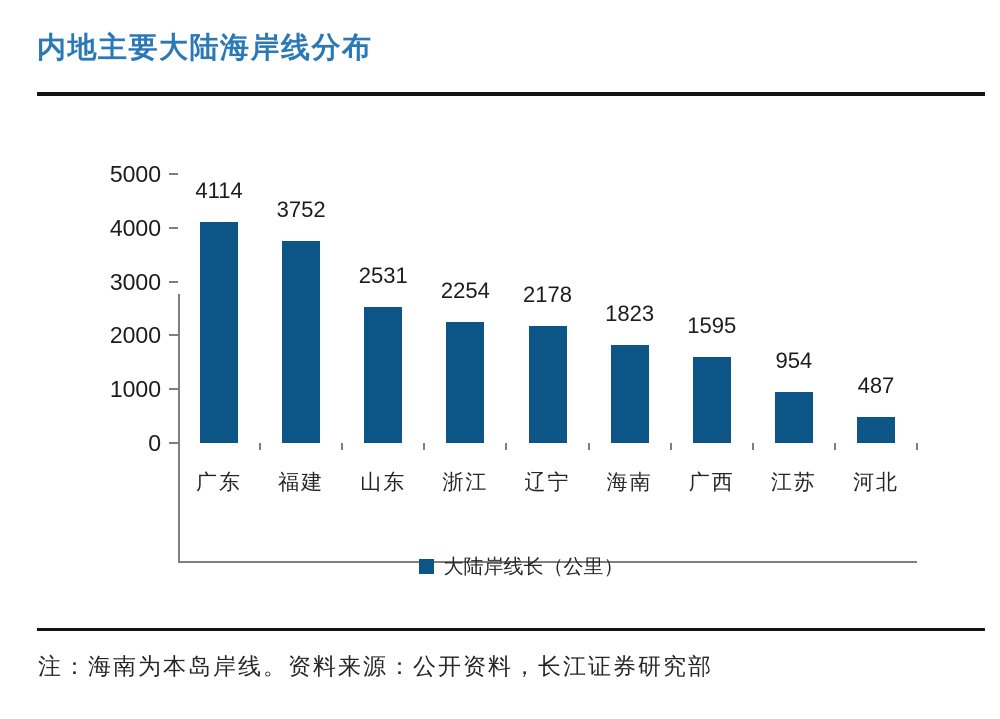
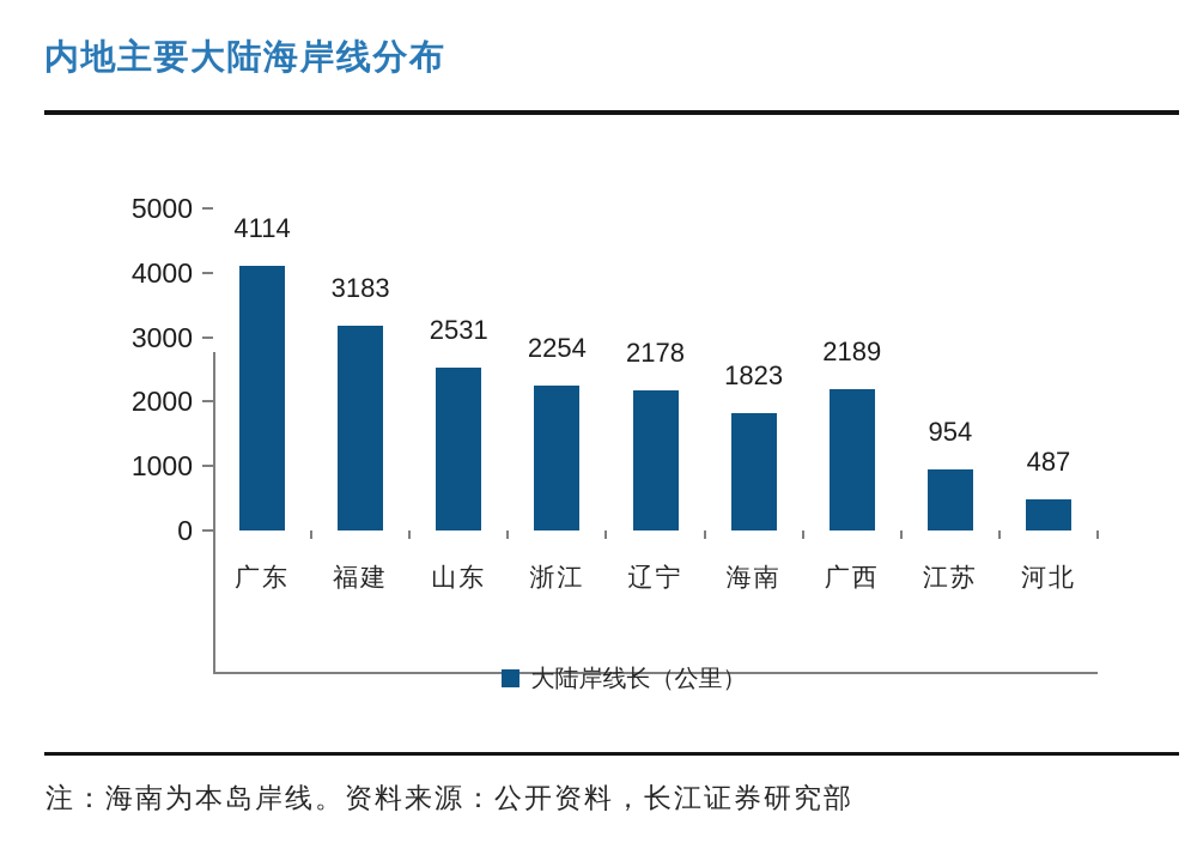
福建: 3752 -> 3183
广西: 1595 -> 2189
